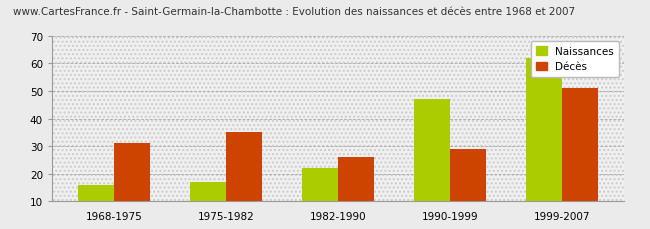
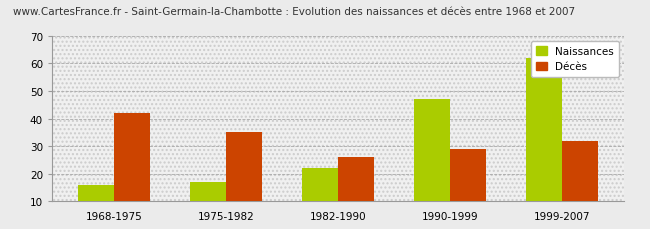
Décès/1968-1975: 31 -> 42
Décès/1999-2007: 51 -> 32
